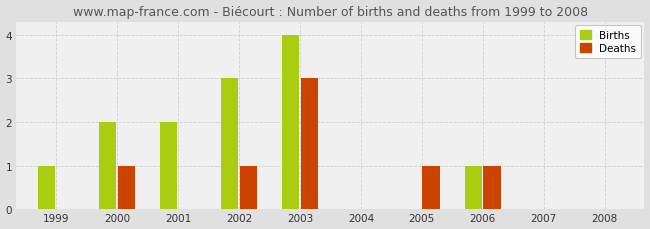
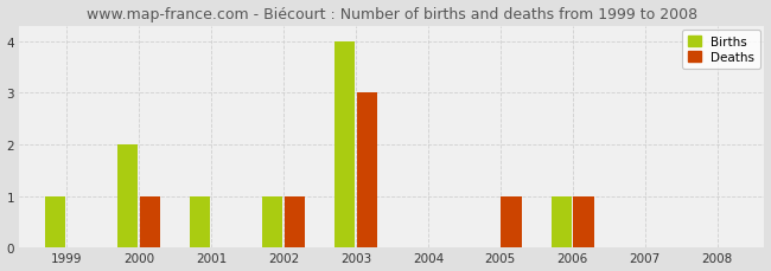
Births/2001: 2 -> 1
Births/2002: 3 -> 1
